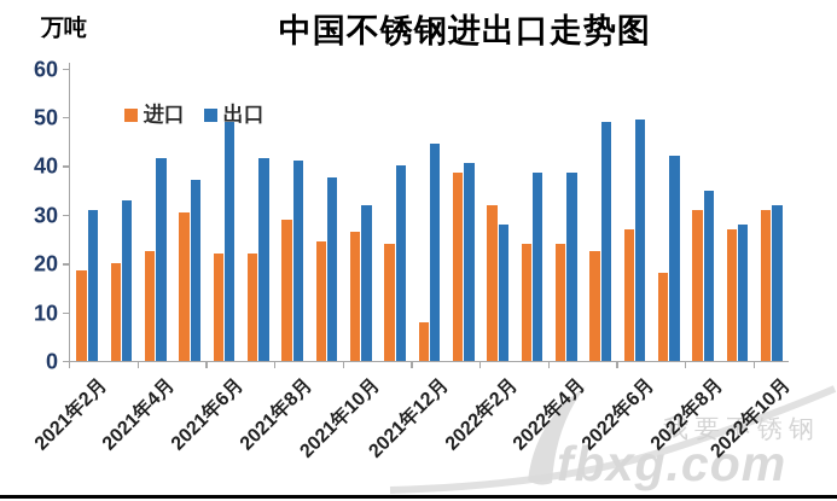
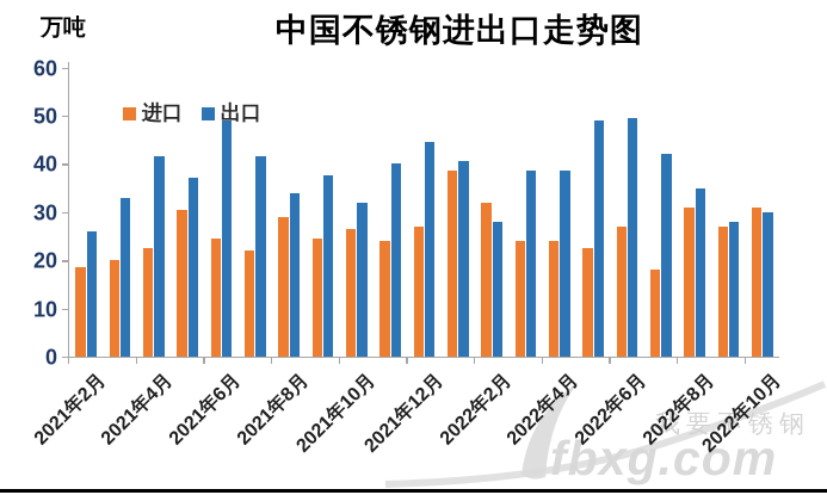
出口/2021年2月: 31 -> 26
进口/2021年6月: 22 -> 24
出口/2021年8月: 41 -> 34
进口/2021年12月: 8 -> 27
出口/2022年10月: 32 -> 30
